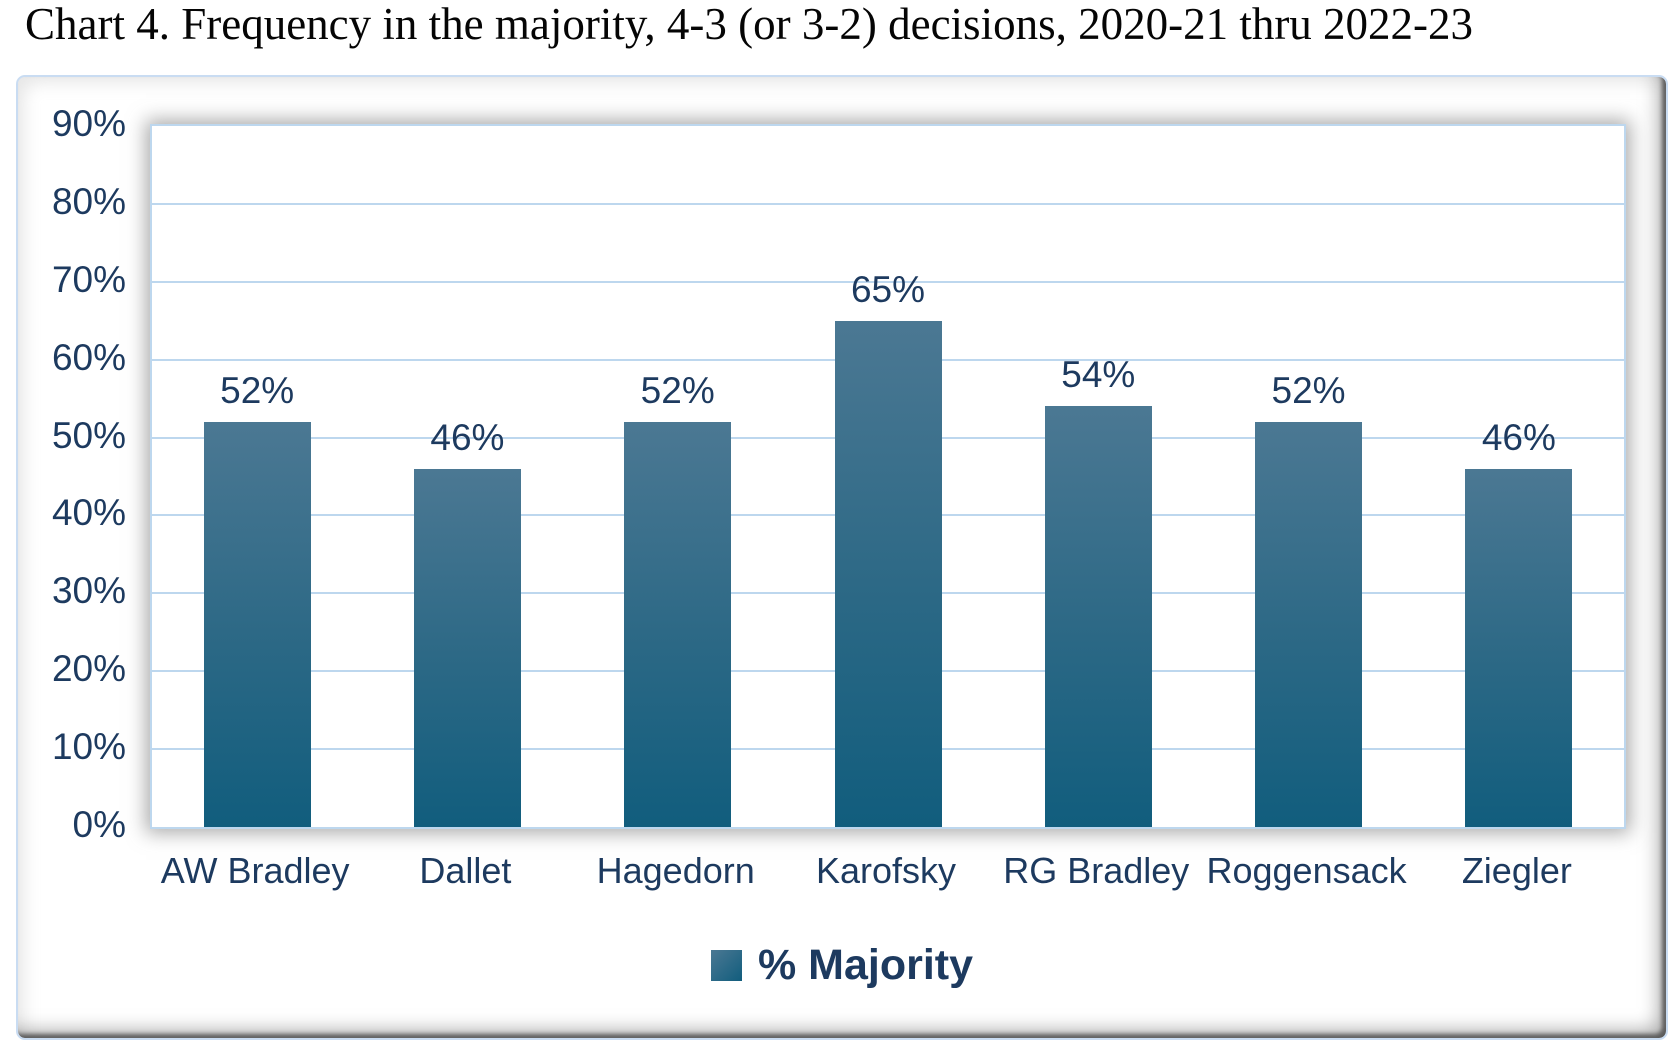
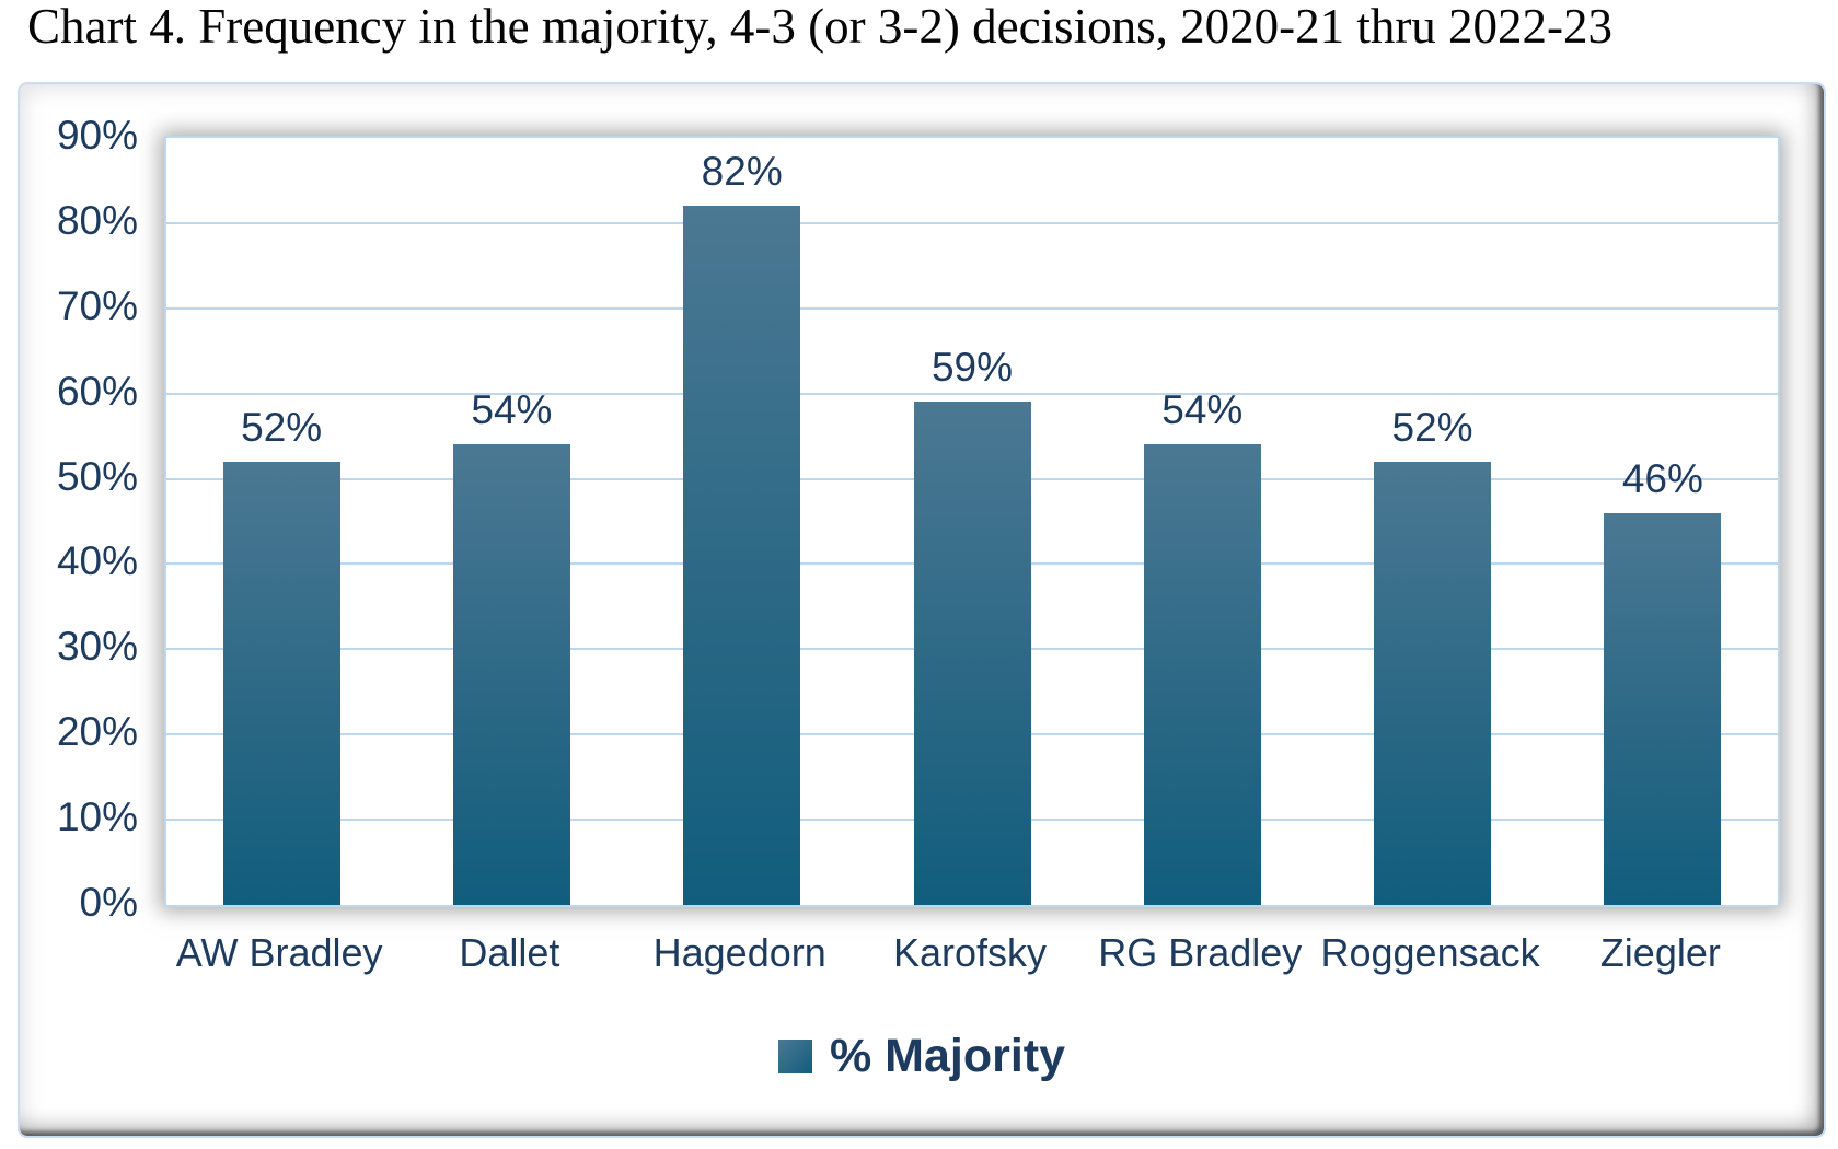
Dallet: 46% -> 54%
Hagedorn: 52% -> 82%
Karofsky: 65% -> 59%
